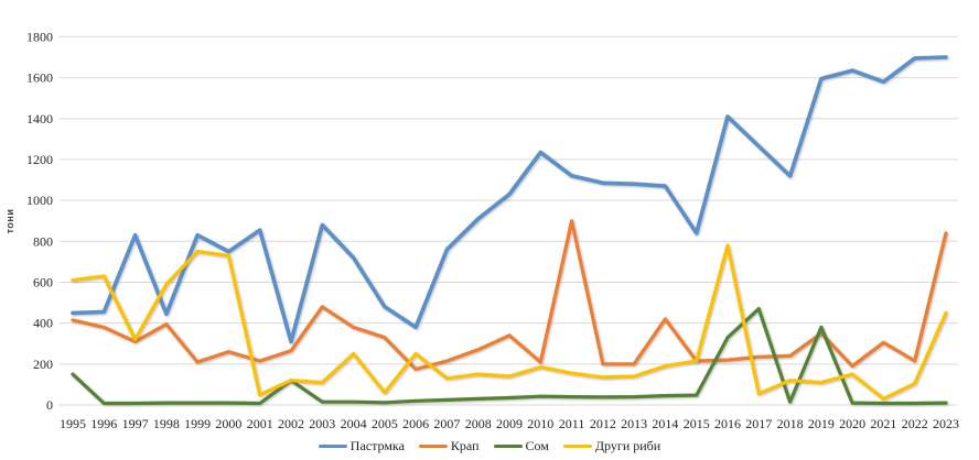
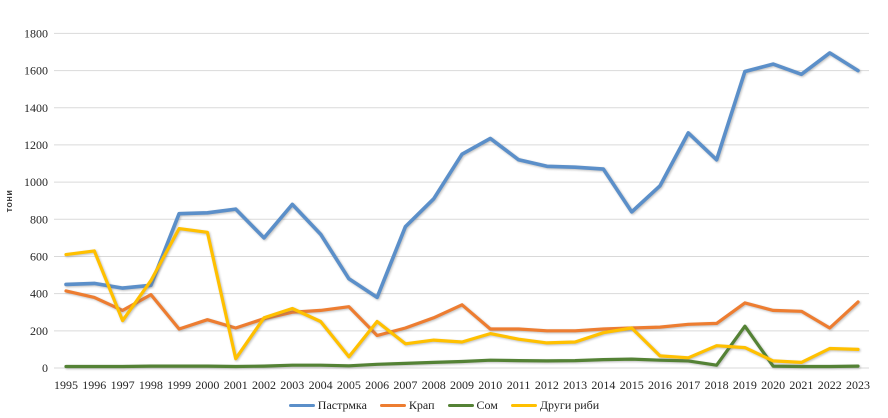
Сом/1995: 150 -> 10
Пастрмка/1997: 830 -> 430
Други риби/1997: 320 -> 260
Други риби/1998: 590 -> 470
Пастрмка/2000: 750 -> 840
Пастрмка/2002: 310 -> 700
Сом/2002: 120 -> 10
Други риби/2002: 120 -> 270
Крап/2003: 480 -> 300
Други риби/2003: 110 -> 320
Крап/2004: 380 -> 310
Пастрмка/2009: 1030 -> 1150
Крап/2011: 900 -> 210
Крап/2014: 420 -> 210
Пастрмка/2016: 1410 -> 980
Сом/2016: 330 -> 40
Други риби/2016: 780 -> 60
Сом/2017: 470 -> 40
Сом/2019: 380 -> 220
Крап/2020: 190 -> 310
Други риби/2020: 150 -> 40
Пастрмка/2023: 1700 -> 1600
Крап/2023: 840 -> 360
Други риби/2023: 450 -> 100
